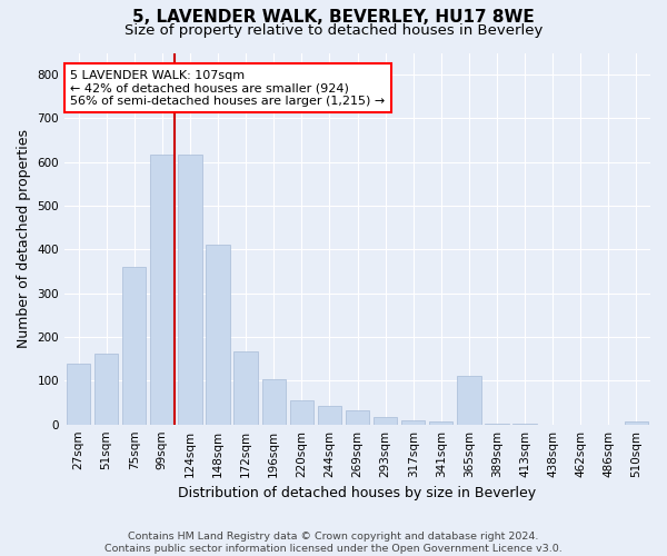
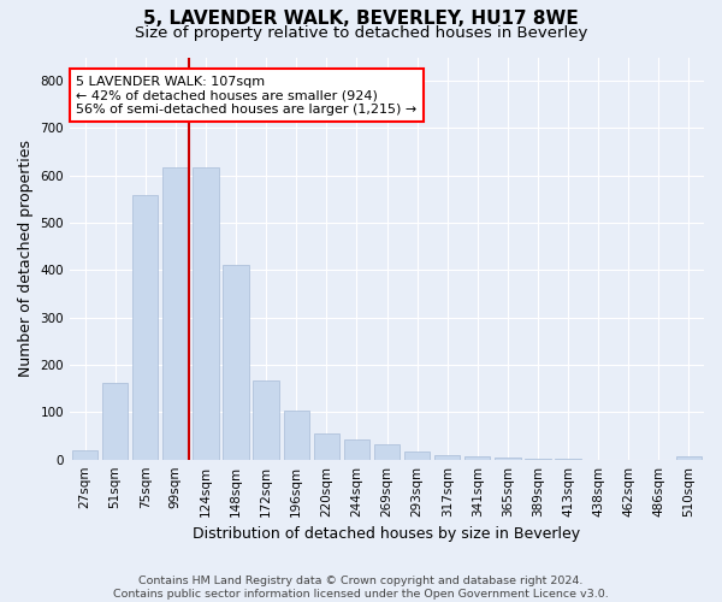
27sqm: 140 -> 20
75sqm: 360 -> 558
365sqm: 110 -> 4
